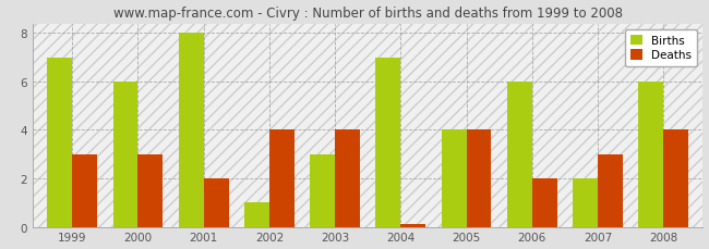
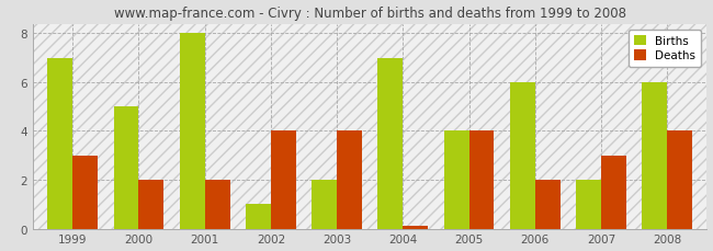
Births/2000: 6 -> 5
Deaths/2000: 3.0 -> 2.0
Births/2003: 3 -> 2
